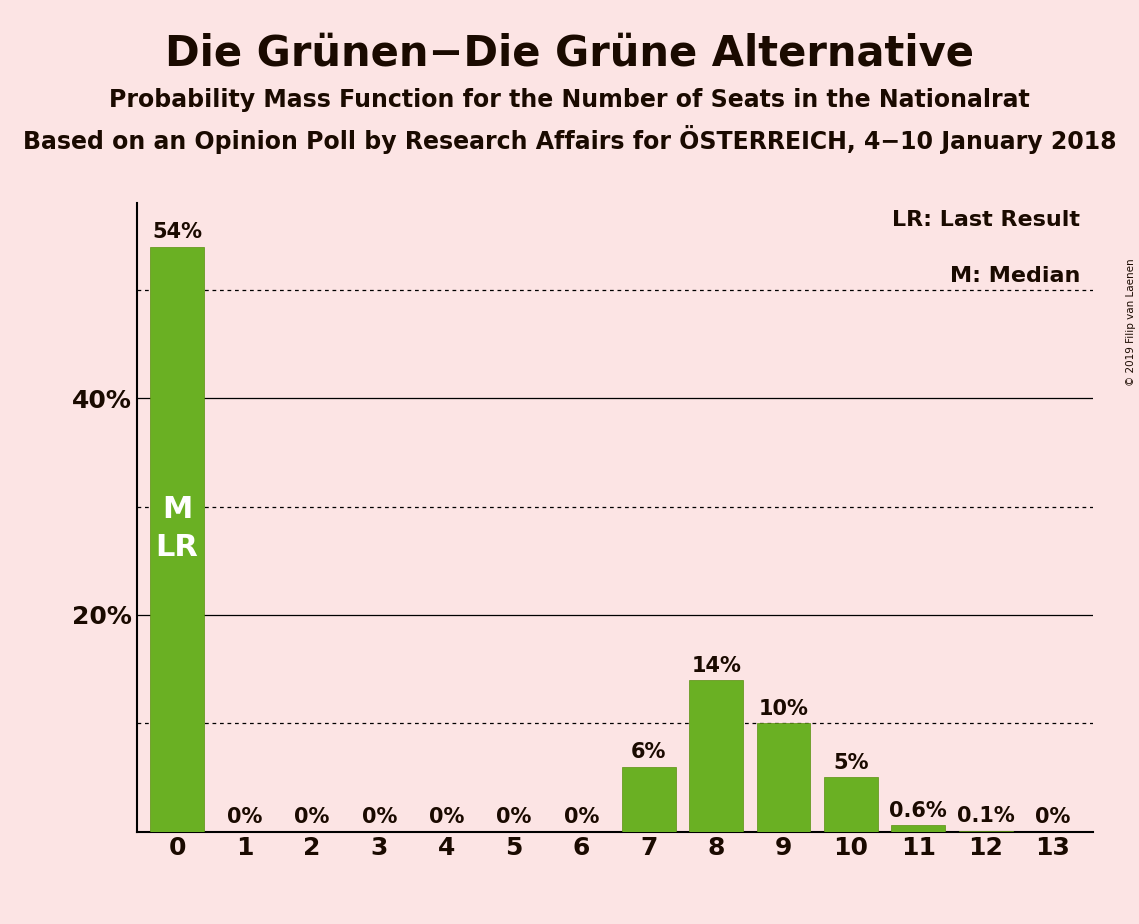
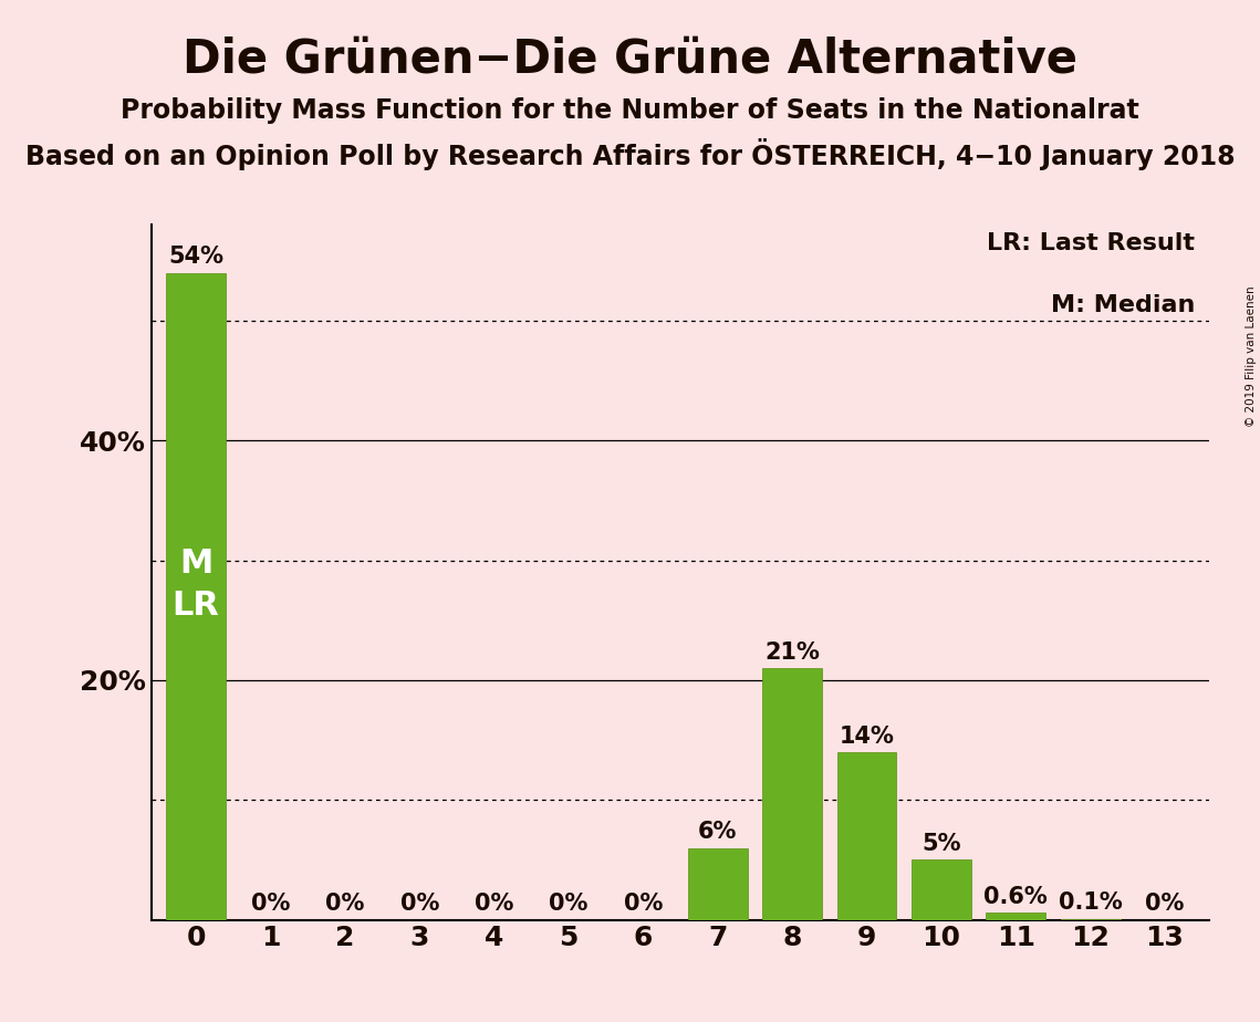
8: 14% -> 21%
9: 10% -> 14%
